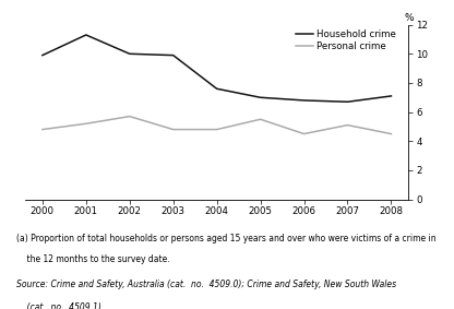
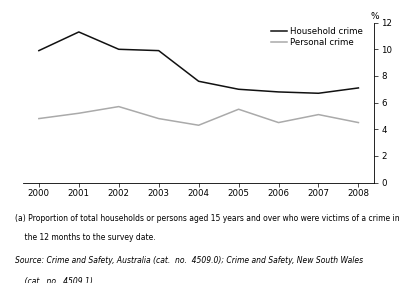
Personal crime/2004: 4.8 -> 4.3
